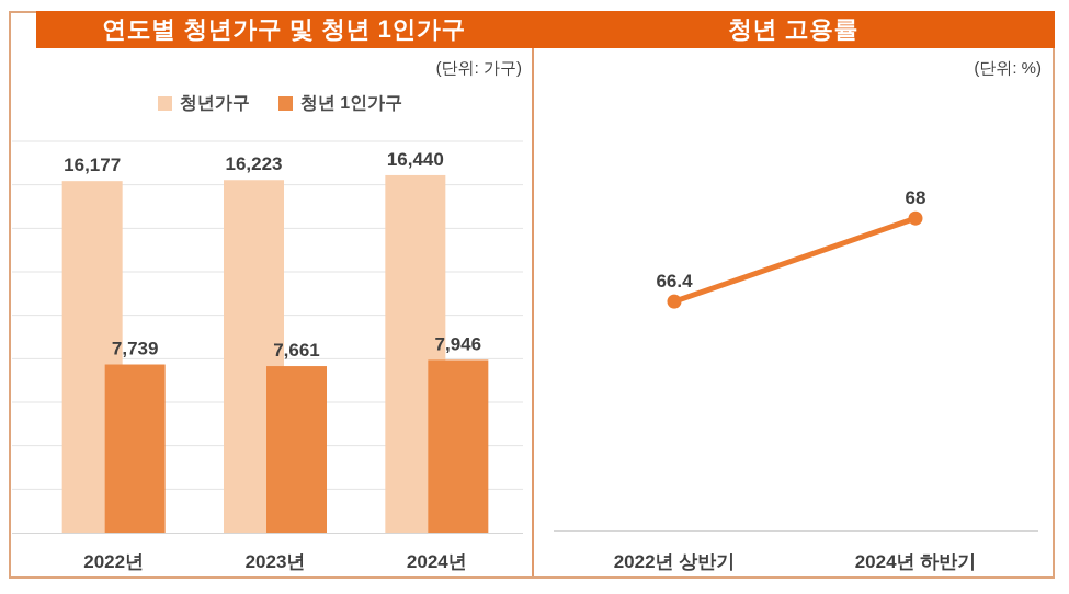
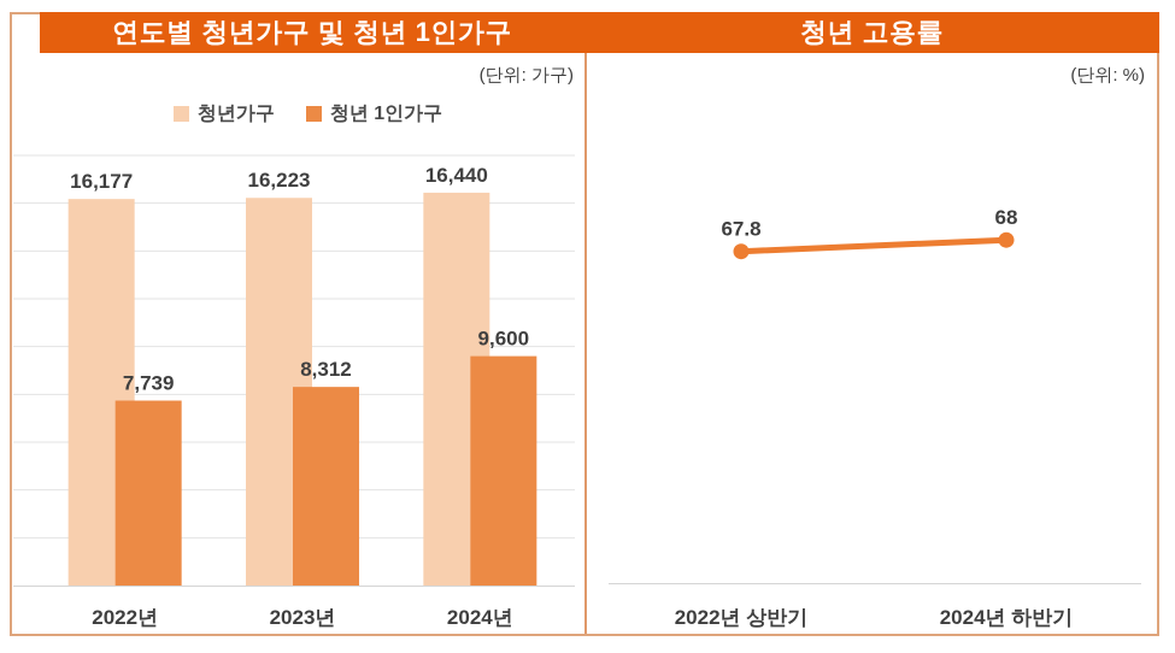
연도별 청년가구 및 청년 1인가구/청년 1인가구/2023년: 7,661 -> 8,312
연도별 청년가구 및 청년 1인가구/청년 1인가구/2024년: 7,946 -> 9,600
청년 고용률/2022년 상반기: 66.4 -> 67.8
